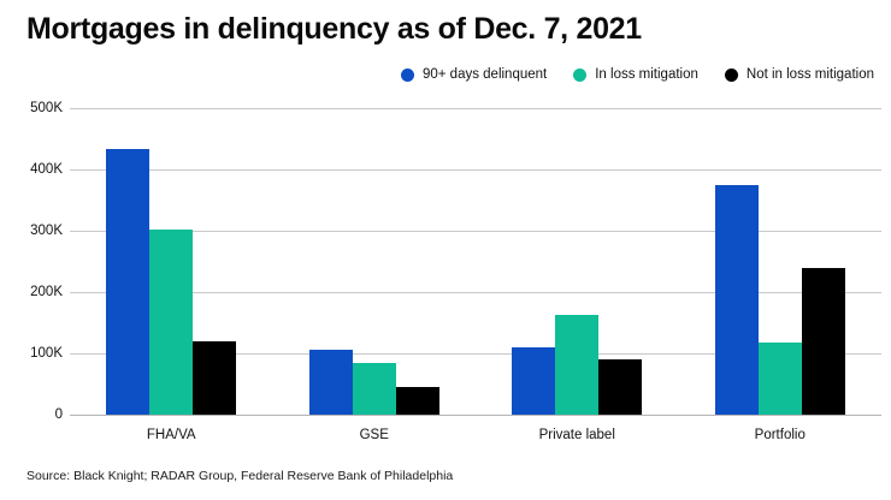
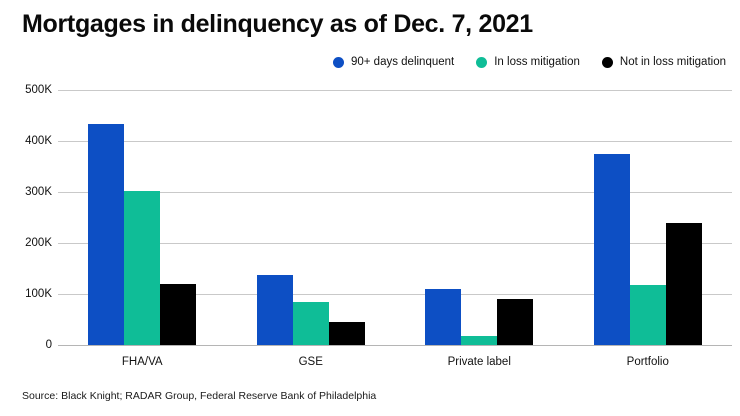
90+ days delinquent/GSE: 110K -> 140K
In loss mitigation/Private label: 170K -> 20K
